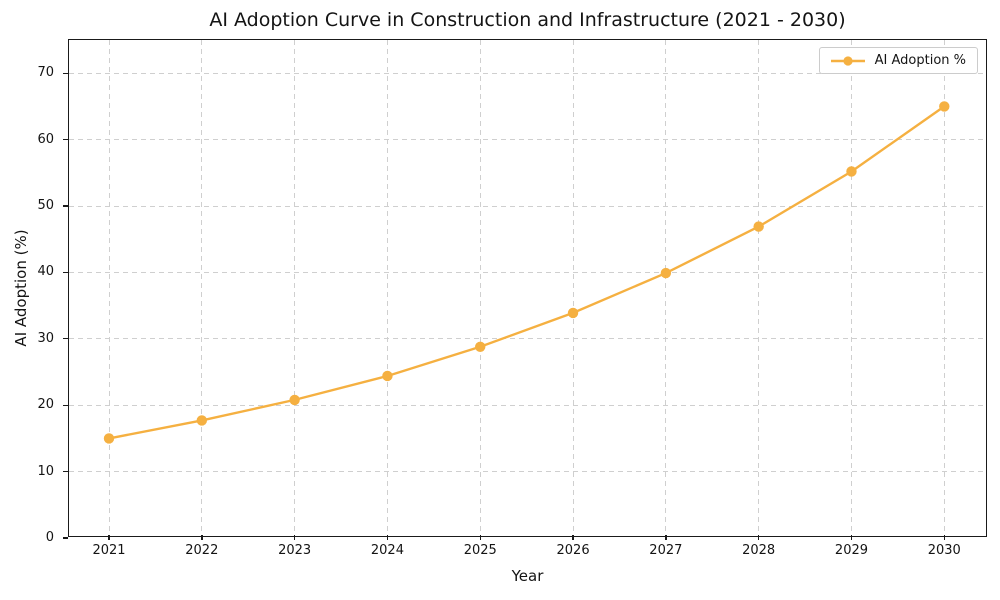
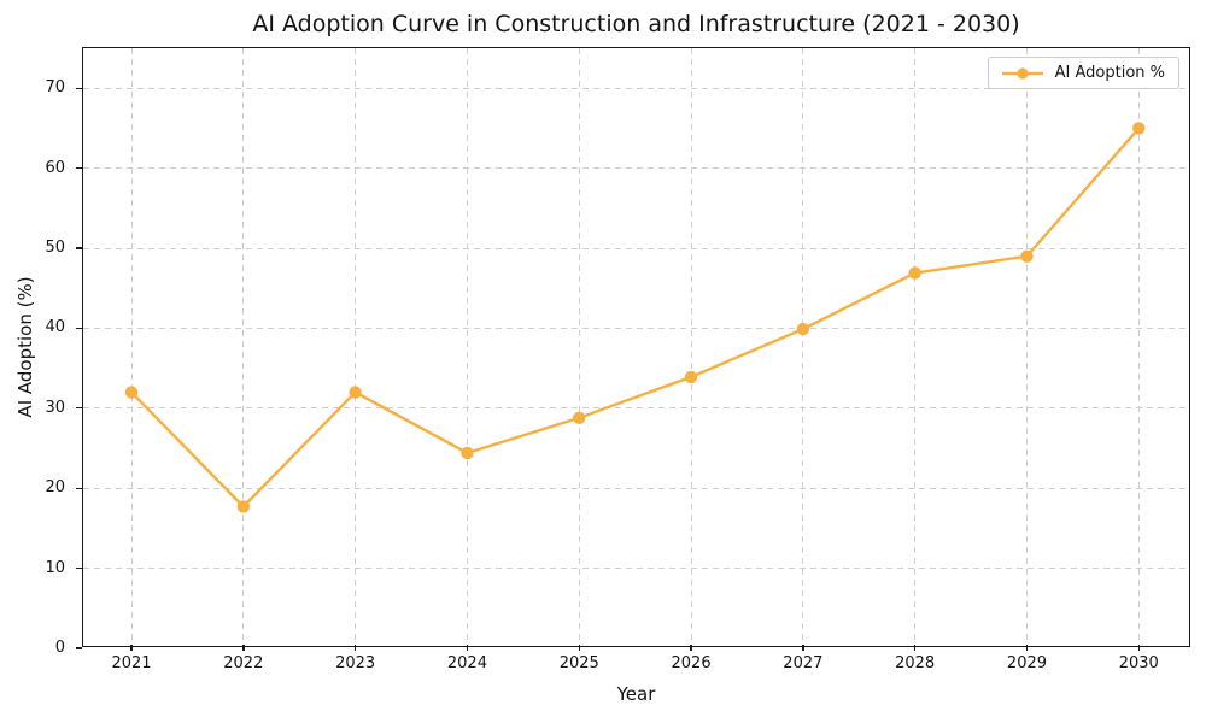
2021: 15 -> 32
2023: 21 -> 32
2029: 55 -> 49
